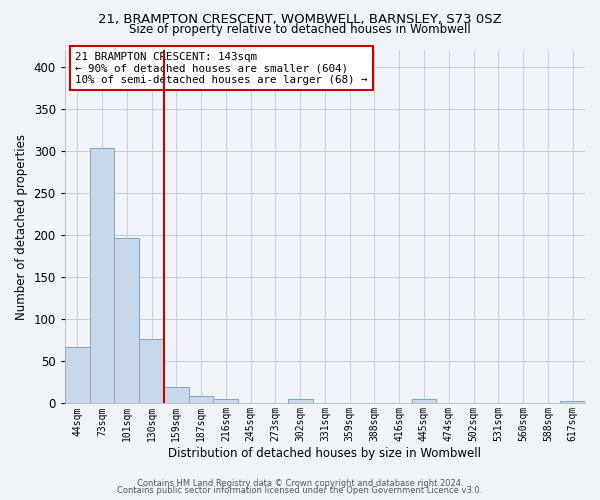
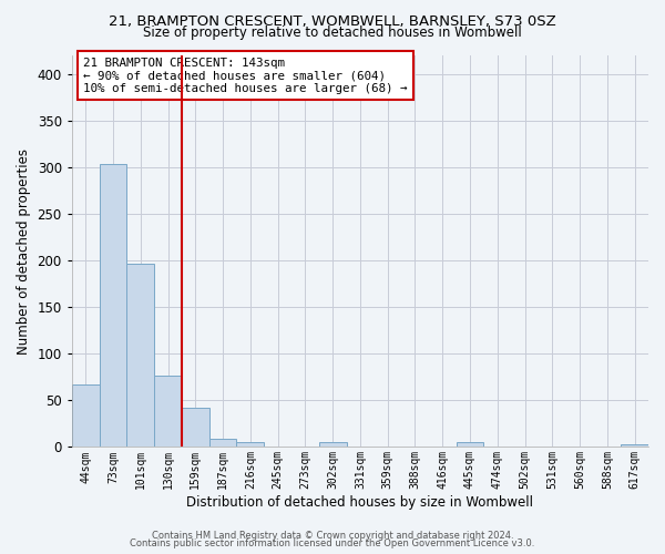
159sqm: 19 -> 42
